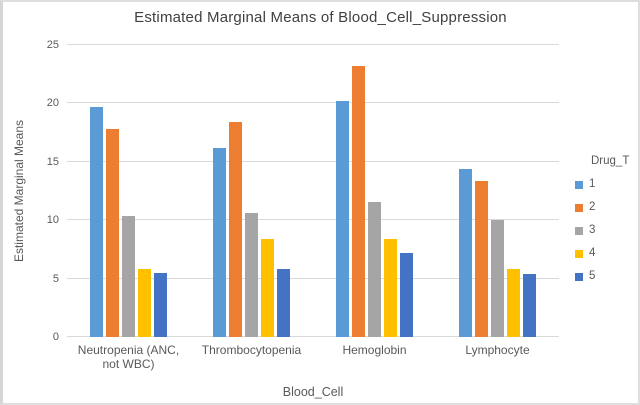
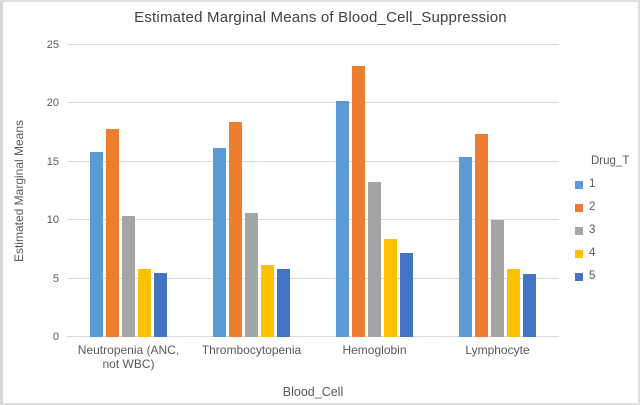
1/Neutropenia (ANC, not WBC): 19.7 -> 15.8
4/Thrombocytopenia: 8.4 -> 6.2
3/Hemoglobin: 11.6 -> 13.3
1/Lymphocyte: 14.4 -> 15.4
2/Lymphocyte: 13.4 -> 17.4
